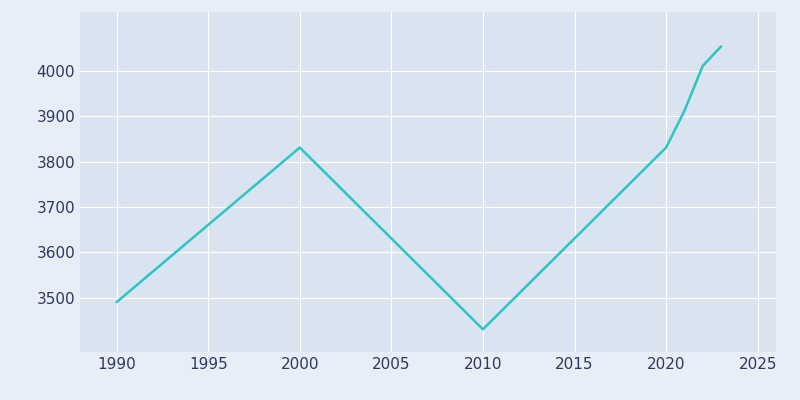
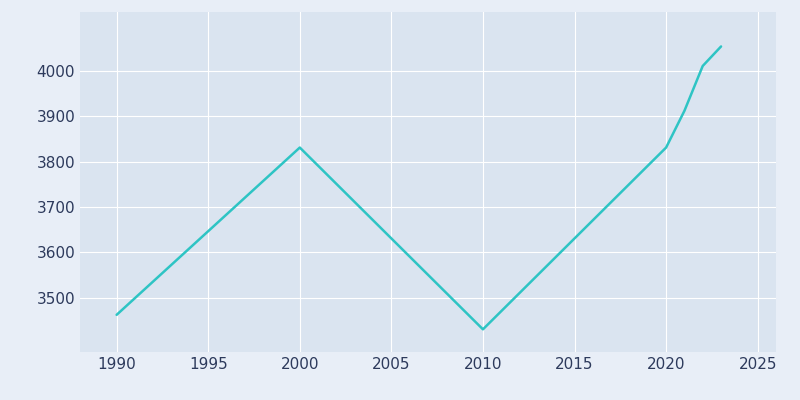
1990: 3490 -> 3462
